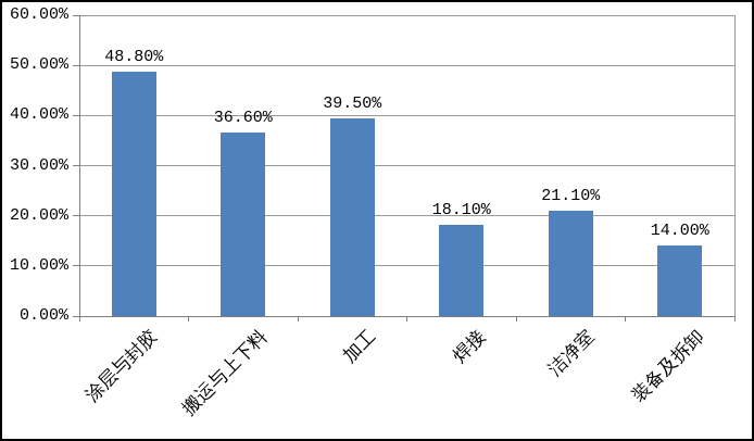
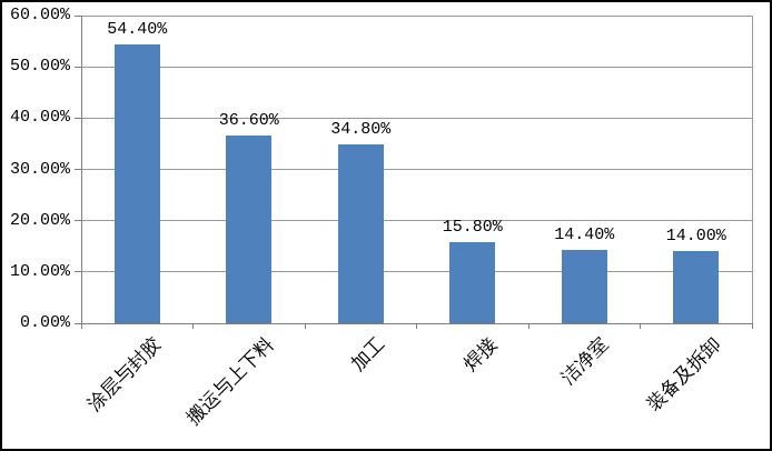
涂层与封胶: 48.80% -> 54.40%
加工: 39.50% -> 34.80%
焊接: 18.10% -> 15.80%
洁净室: 21.10% -> 14.40%
